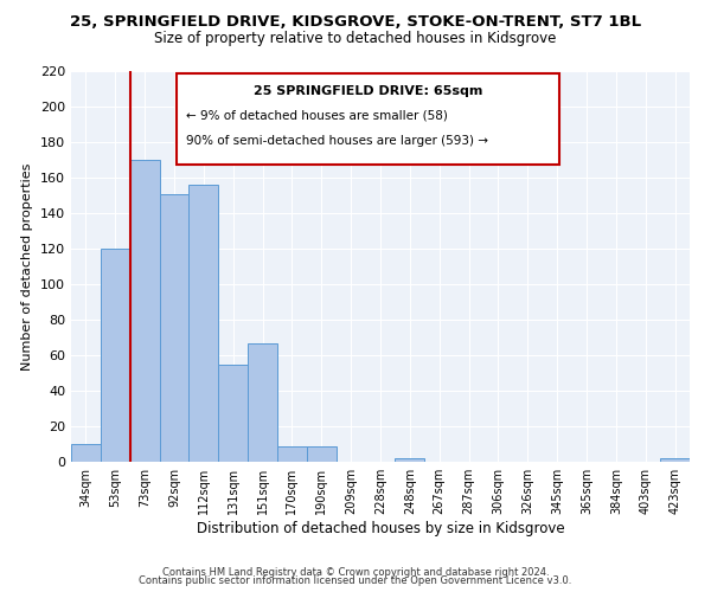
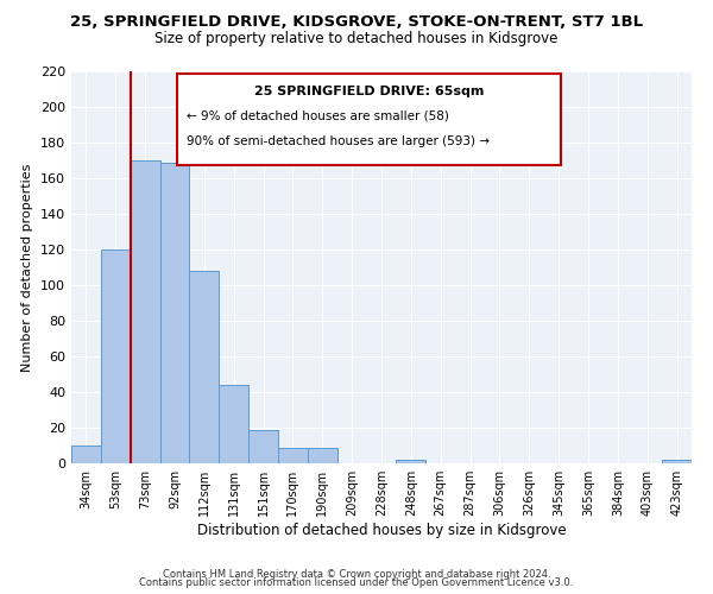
92sqm: 151 -> 169
112sqm: 156 -> 108
131sqm: 55 -> 44
151sqm: 67 -> 19
